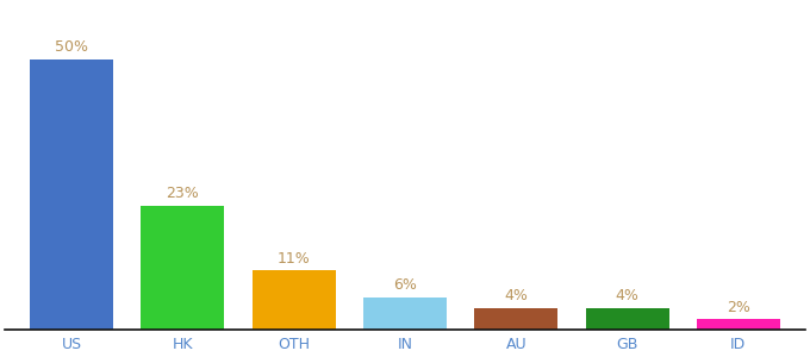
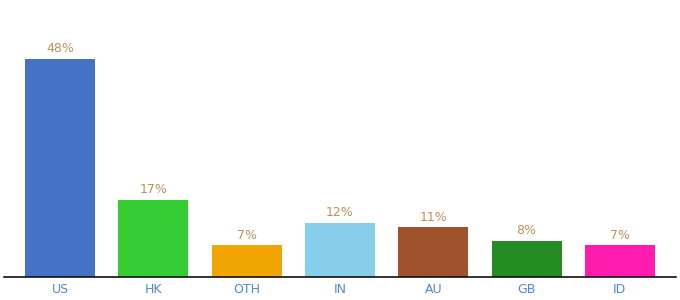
US: 50% -> 48%
HK: 23% -> 17%
OTH: 11% -> 7%
IN: 6% -> 12%
AU: 4% -> 11%
GB: 4% -> 8%
ID: 2% -> 7%
